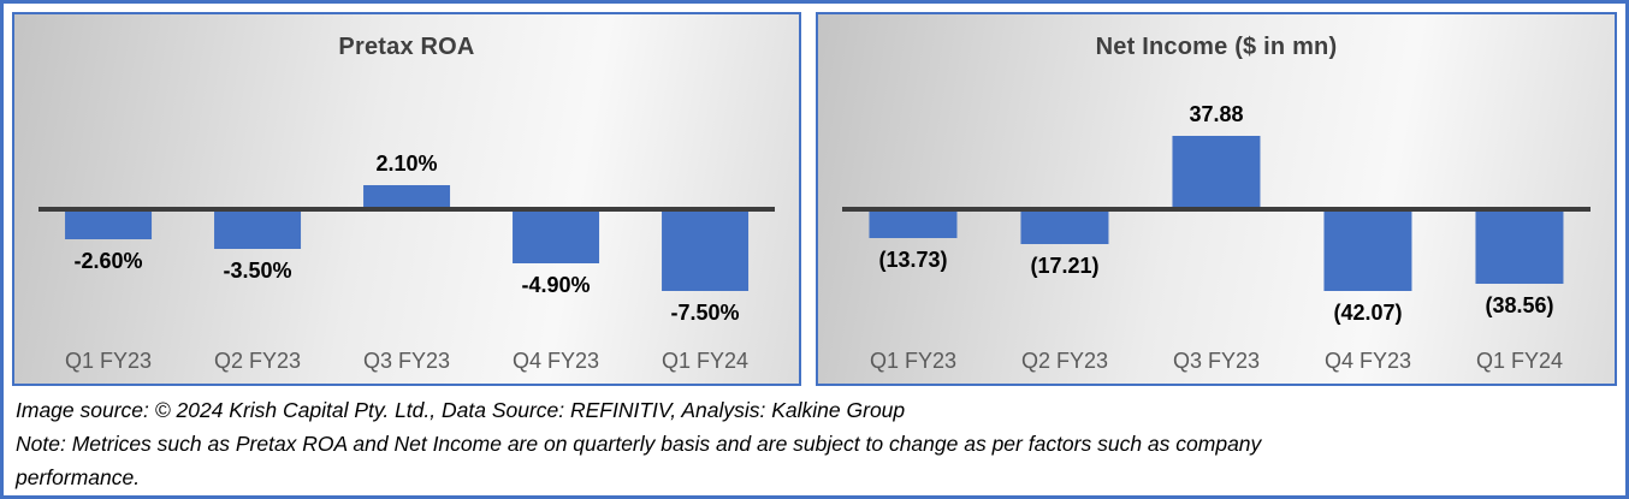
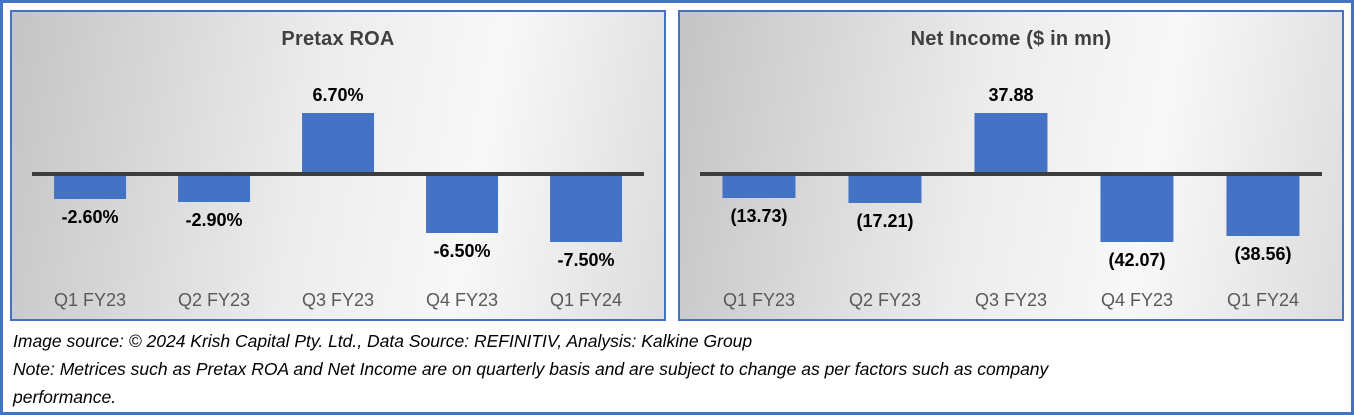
Pretax ROA/Q2 FY23: -3.50% -> -2.90%
Pretax ROA/Q3 FY23: 2.10% -> 6.70%
Pretax ROA/Q4 FY23: -4.90% -> -6.50%
